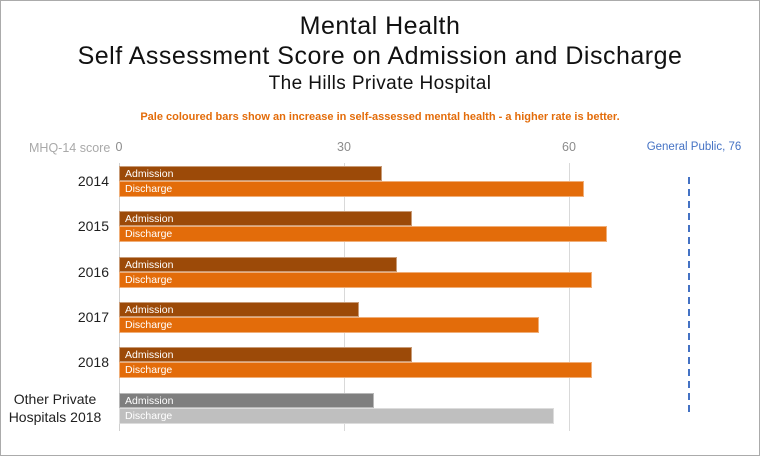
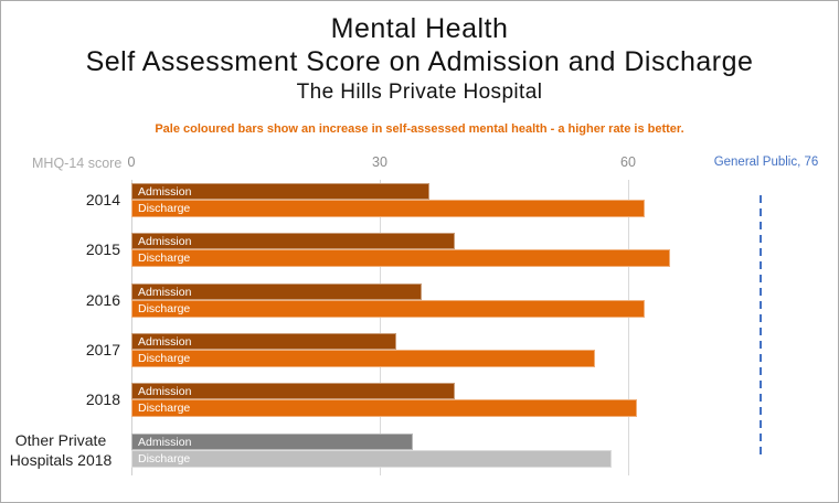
Admission/2014: 35 -> 36
Admission/2016: 37 -> 35
Discharge/2016: 63 -> 62
Discharge/2018: 63 -> 61
